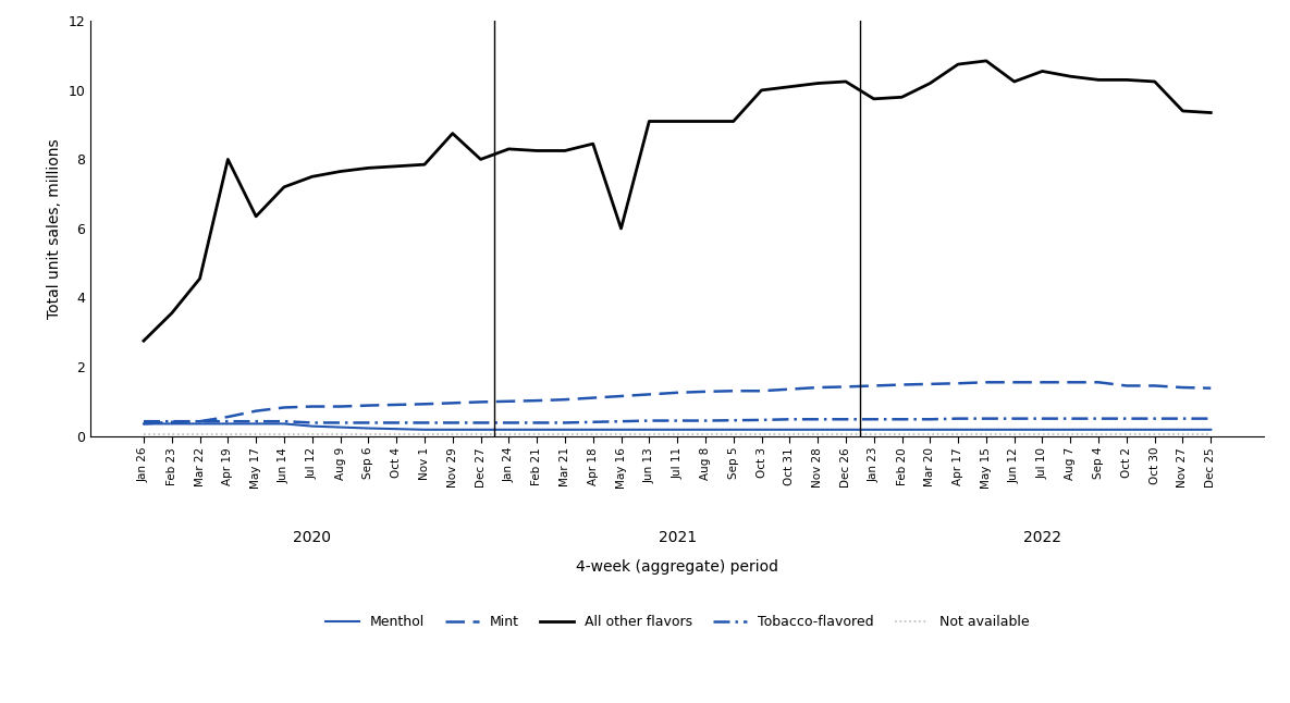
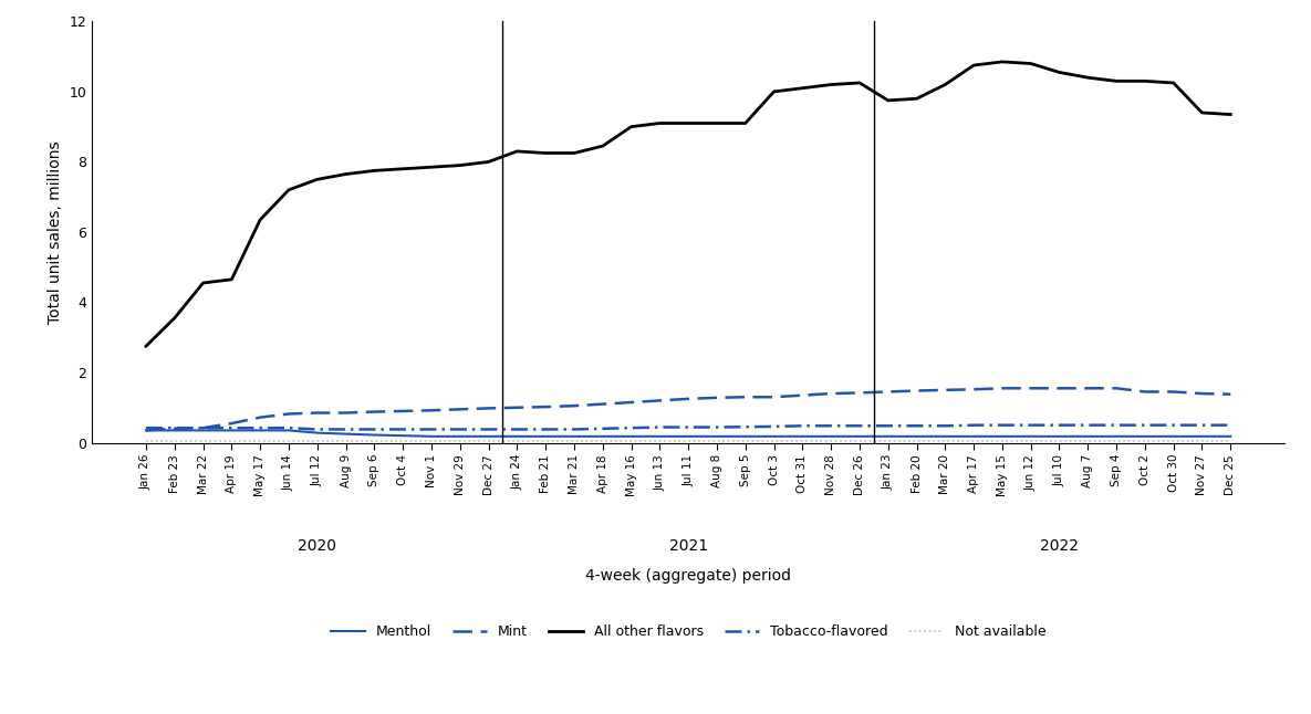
All other flavors/Apr 19: 8.00 -> 4.65
All other flavors/Nov 29: 8.75 -> 7.90
All other flavors/May 16: 6.00 -> 9.00
All other flavors/Jun 12: 10.25 -> 10.80
